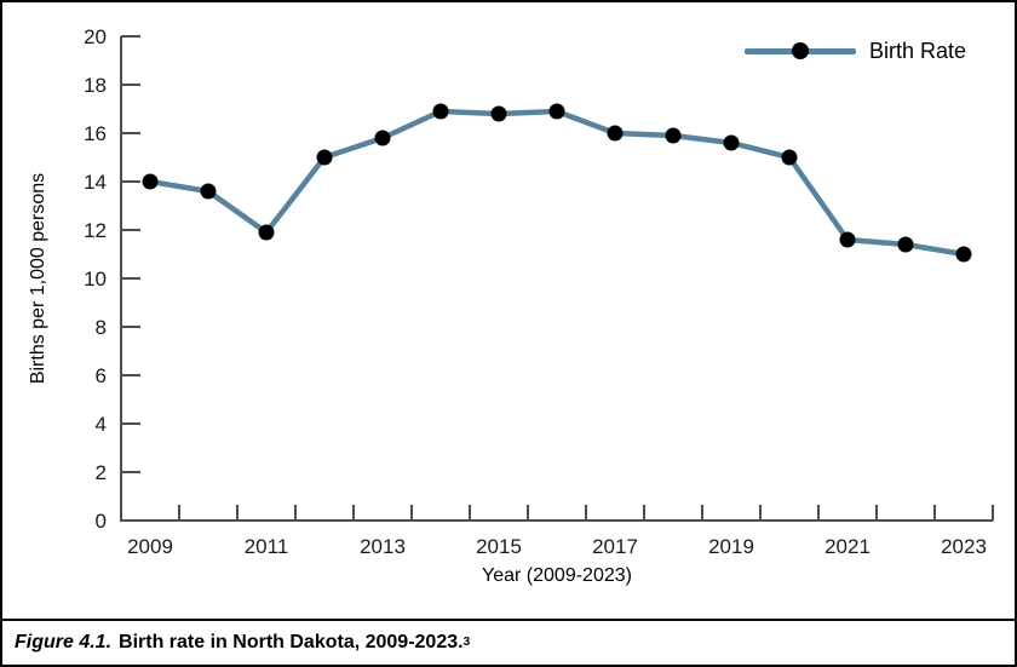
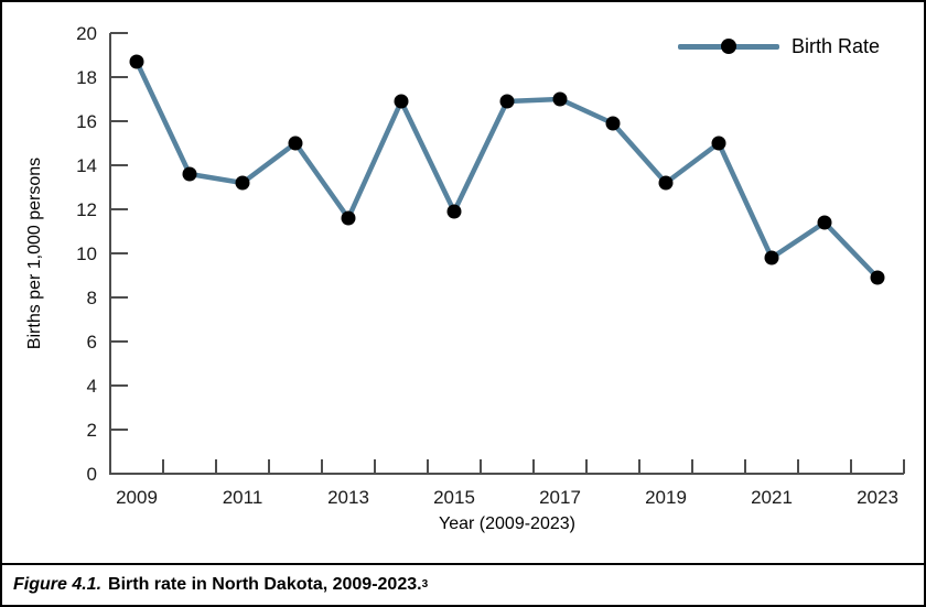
2009: 14.0 -> 18.7
2011: 11.9 -> 13.2
2013: 15.8 -> 11.6
2015: 16.8 -> 11.9
2017: 16.0 -> 17.0
2019: 15.6 -> 13.2
2021: 11.6 -> 9.8
2023: 11.0 -> 8.9
